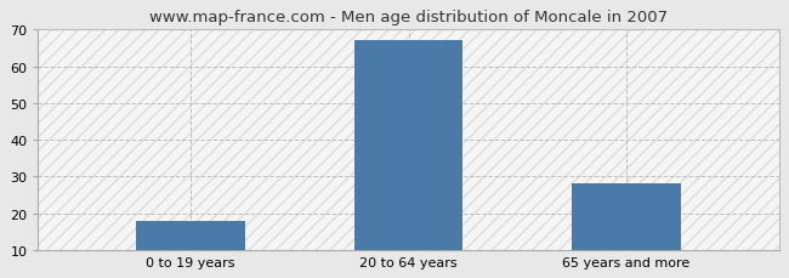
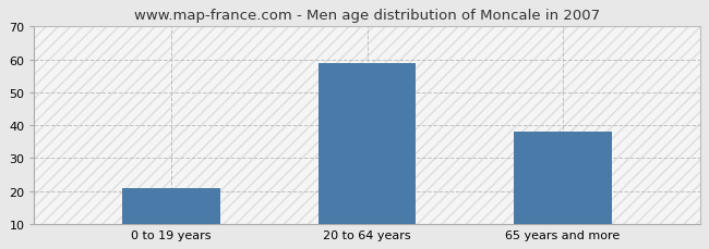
0 to 19 years: 18 -> 21
20 to 64 years: 67 -> 59
65 years and more: 28 -> 38
